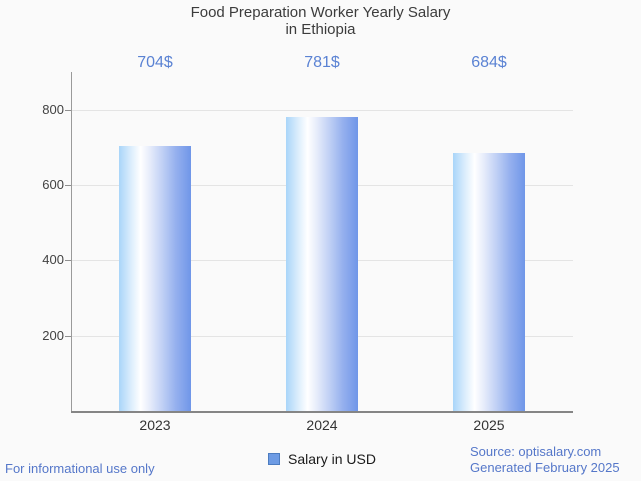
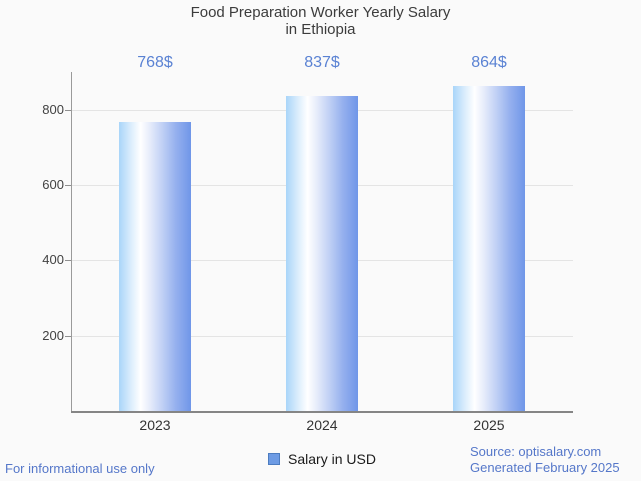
2023: 704 -> 768
2024: 781 -> 837
2025: 684 -> 864
